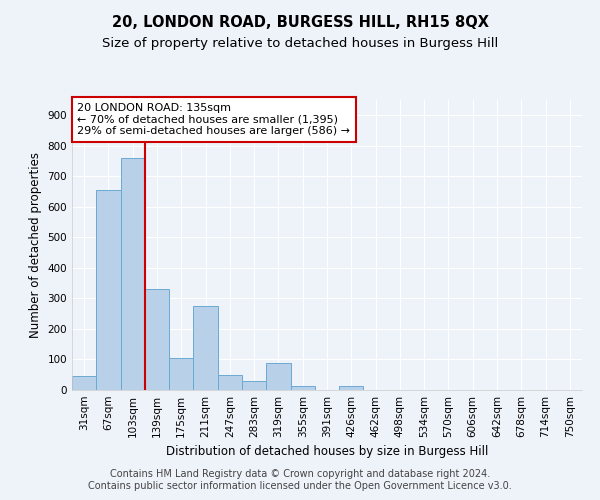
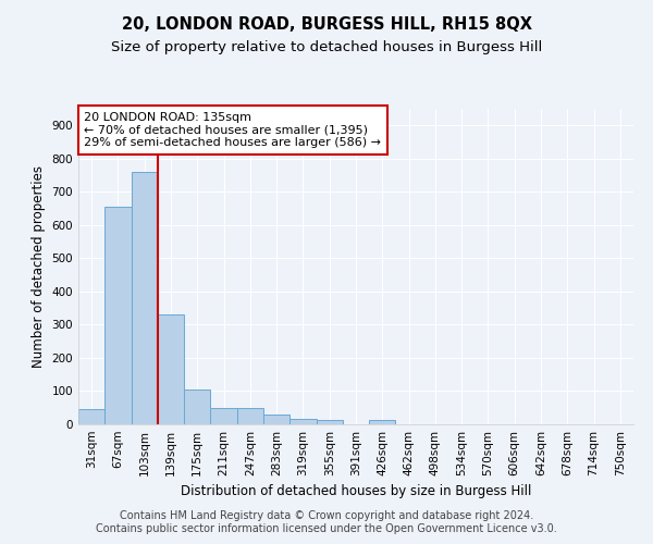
211sqm: 275 -> 48
319sqm: 90 -> 18
